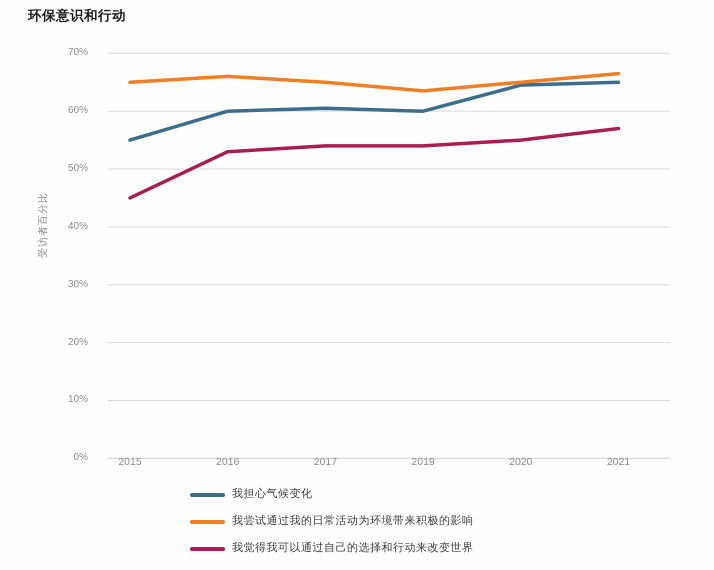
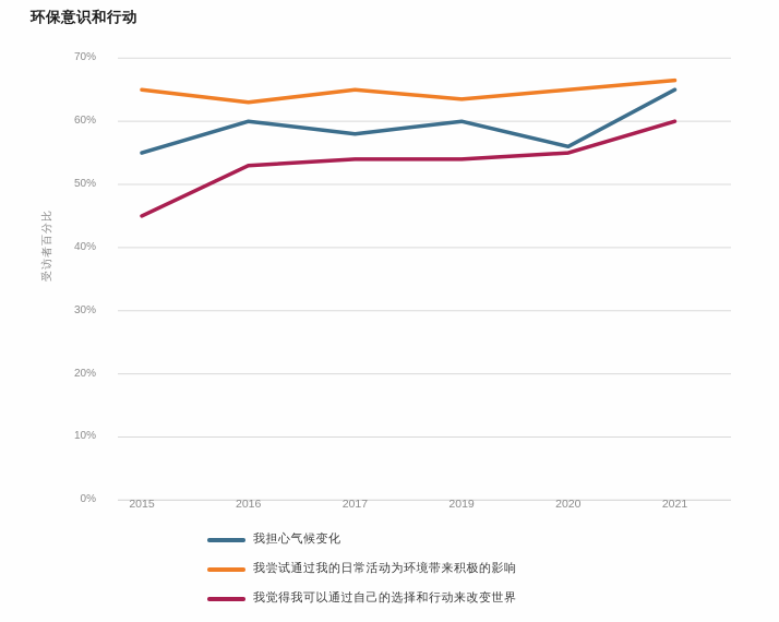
我尝试通过我的日常活动为环境带来积极的影响/2016: 66% -> 63%
我担心气候变化/2017: 60% -> 58%
我担心气候变化/2020: 64% -> 56%
我觉得我可以通过自己的选择和行动来改变世界/2021: 57% -> 60%
